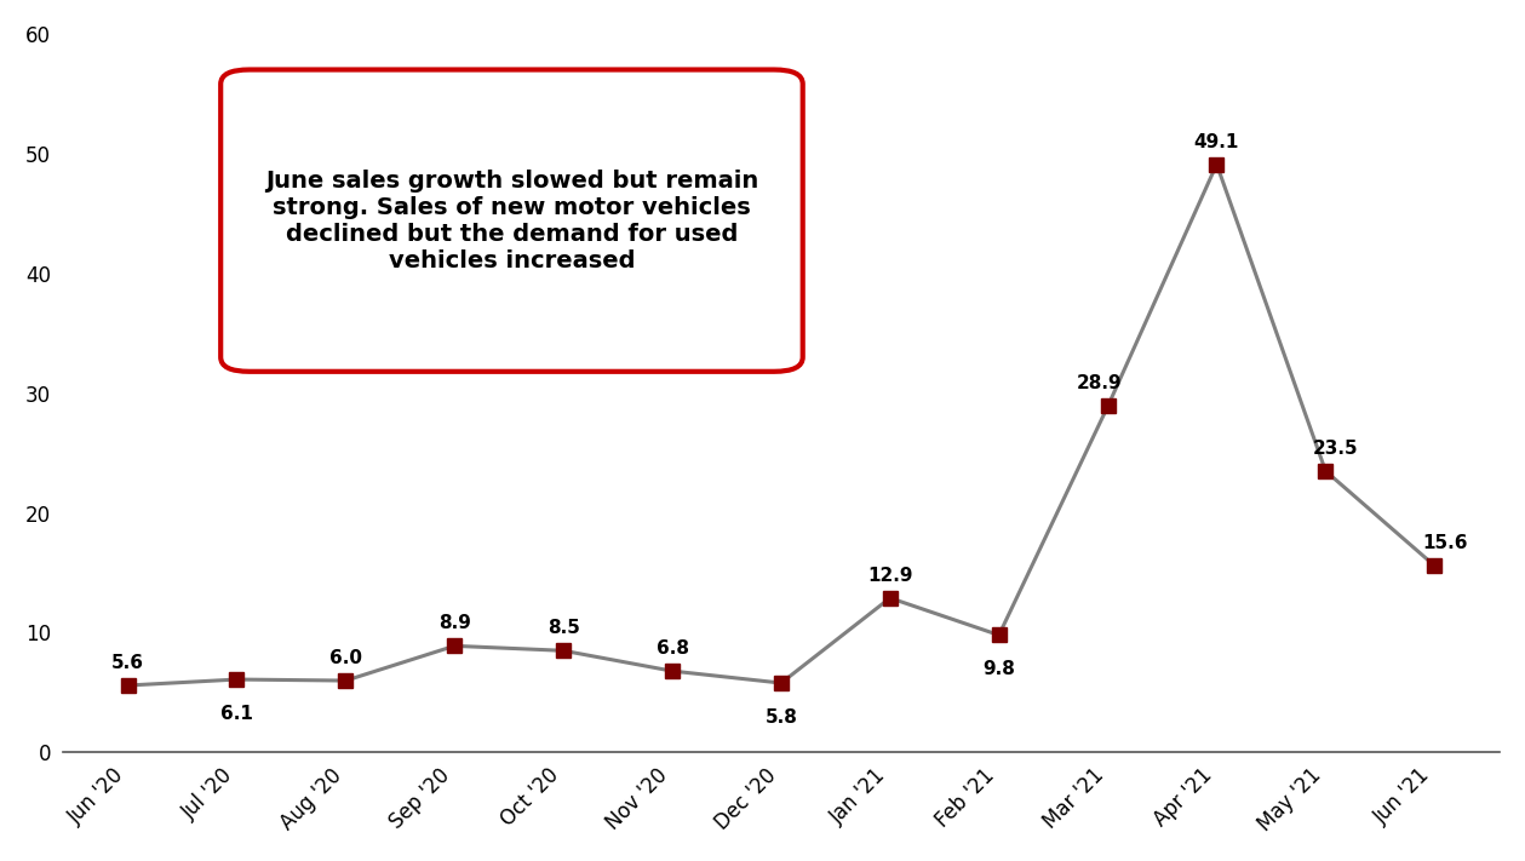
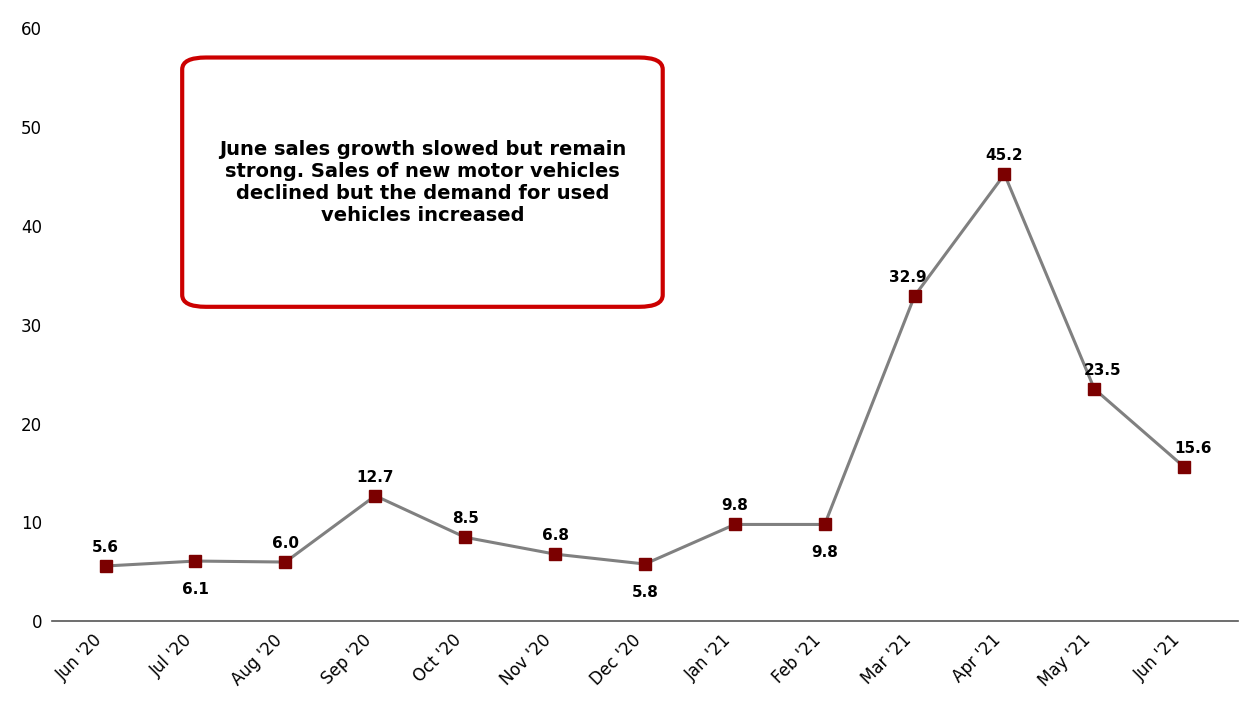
Sep '20: 8.9 -> 12.7
Jan '21: 12.9 -> 9.8
Mar '21: 28.9 -> 32.9
Apr '21: 49.1 -> 45.2
